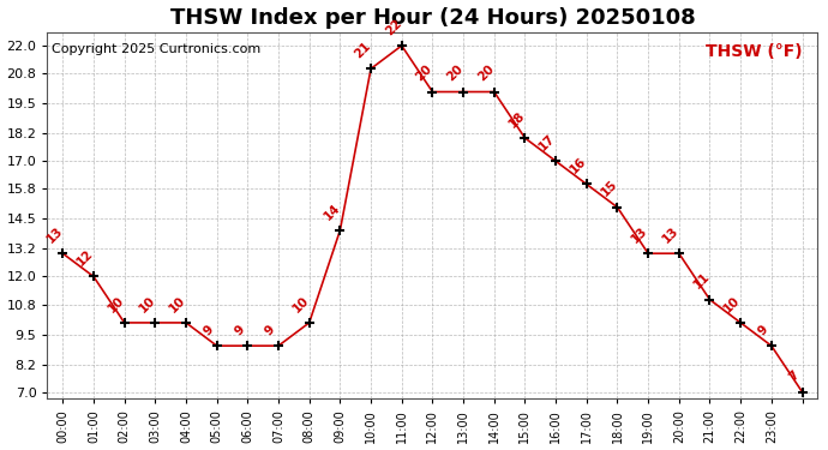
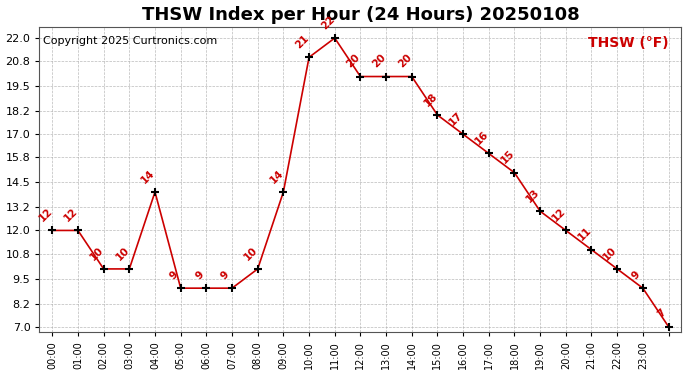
00:00: 13 -> 12
04:00: 10 -> 14
20:00: 13 -> 12
